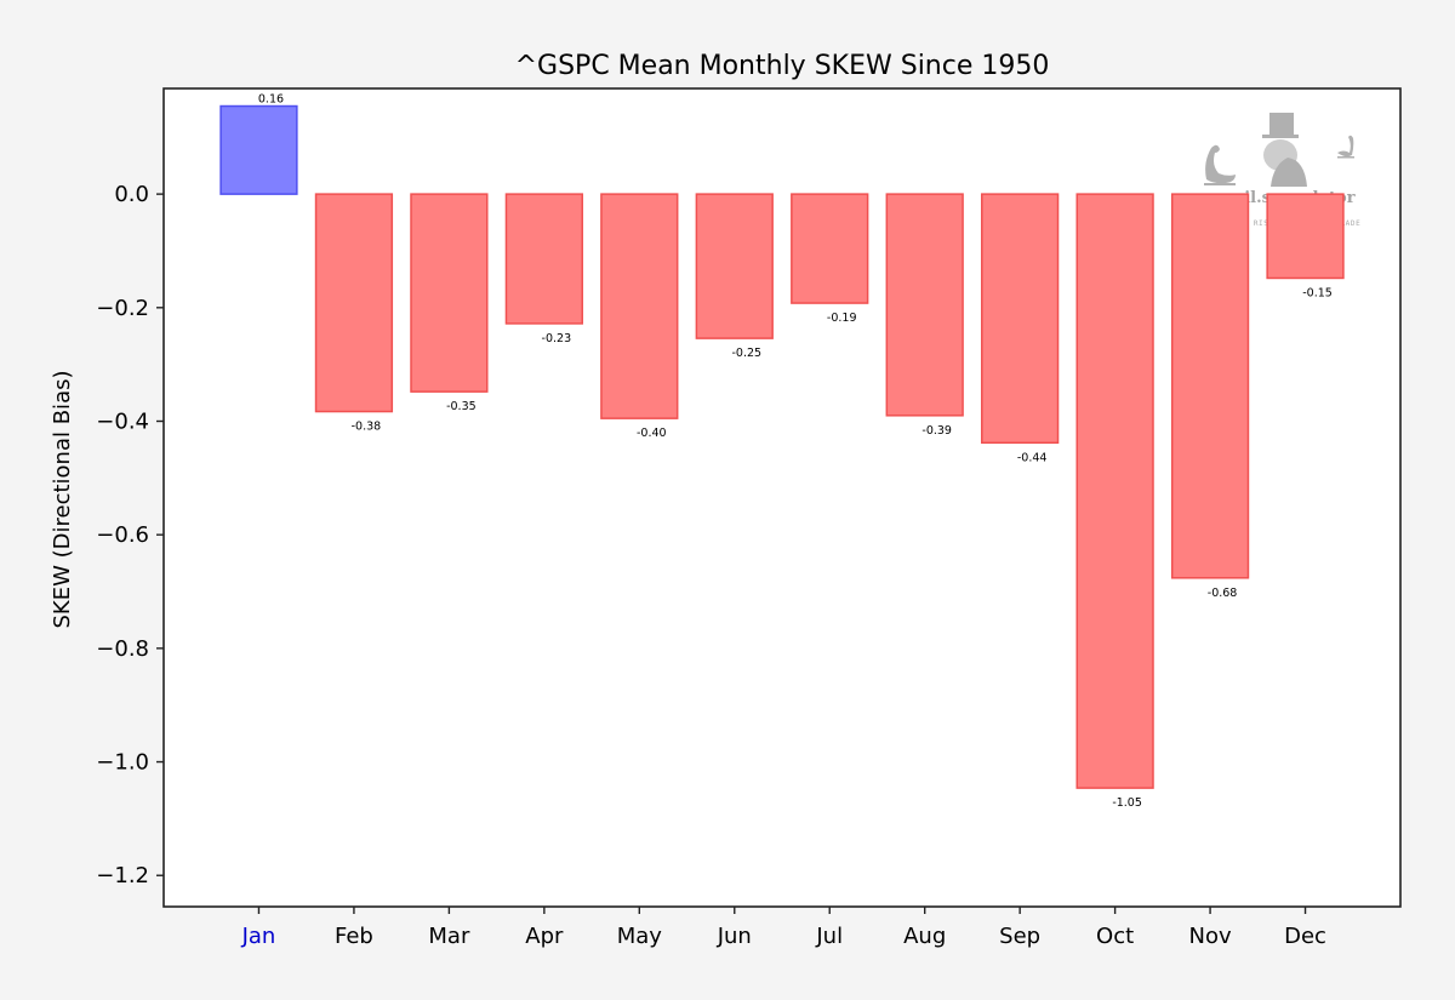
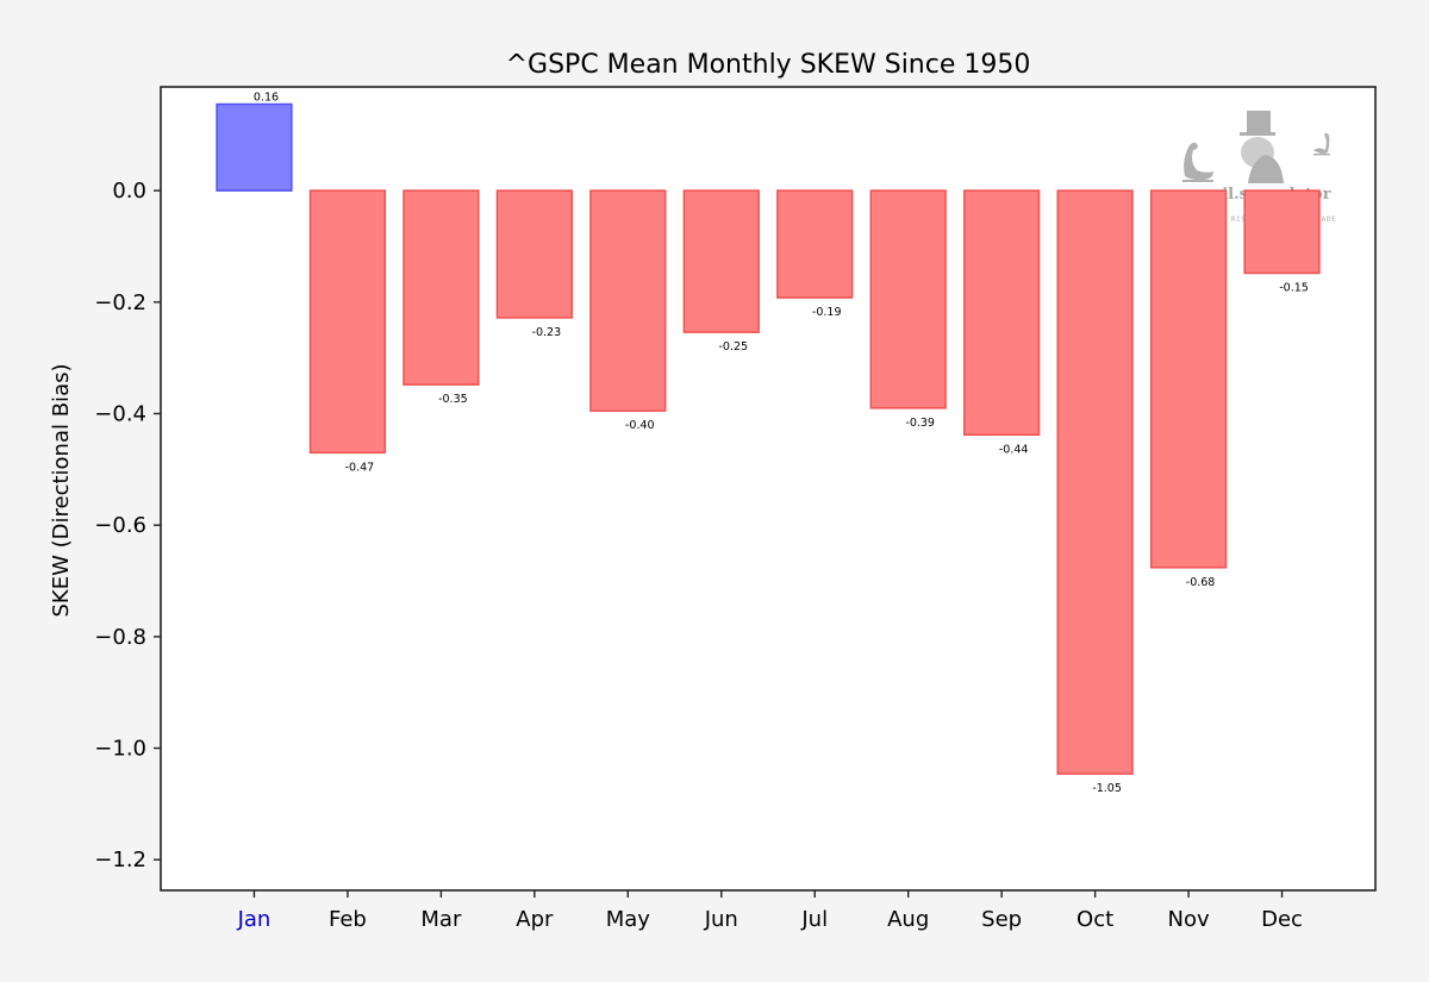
Feb: -0.38 -> -0.47
